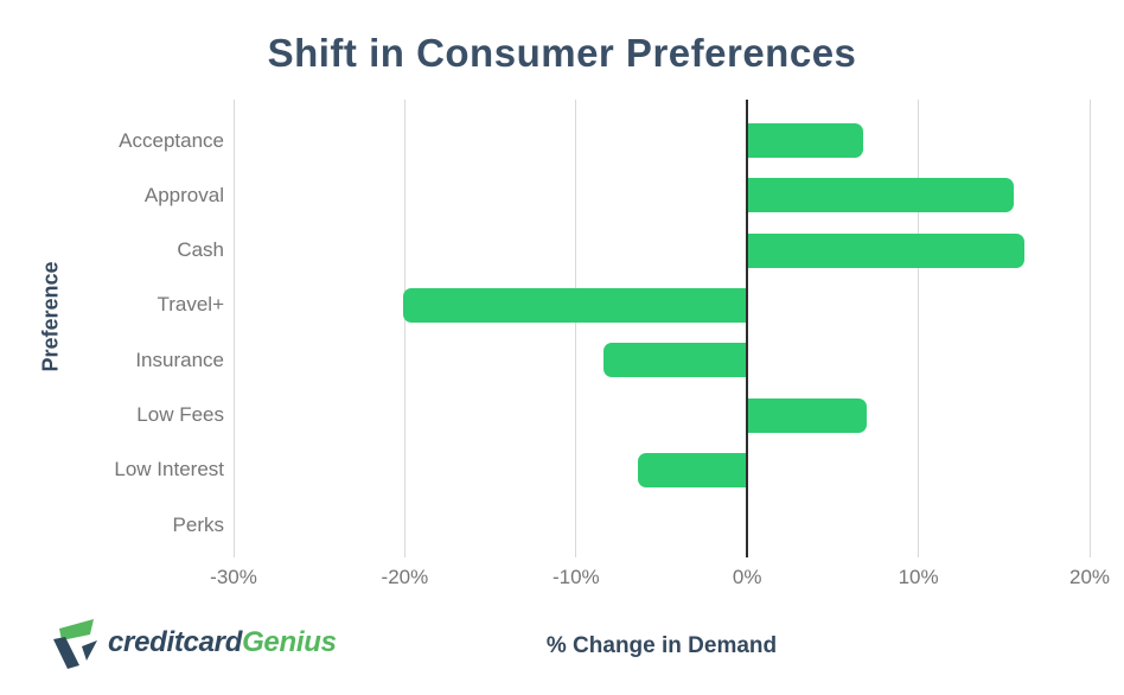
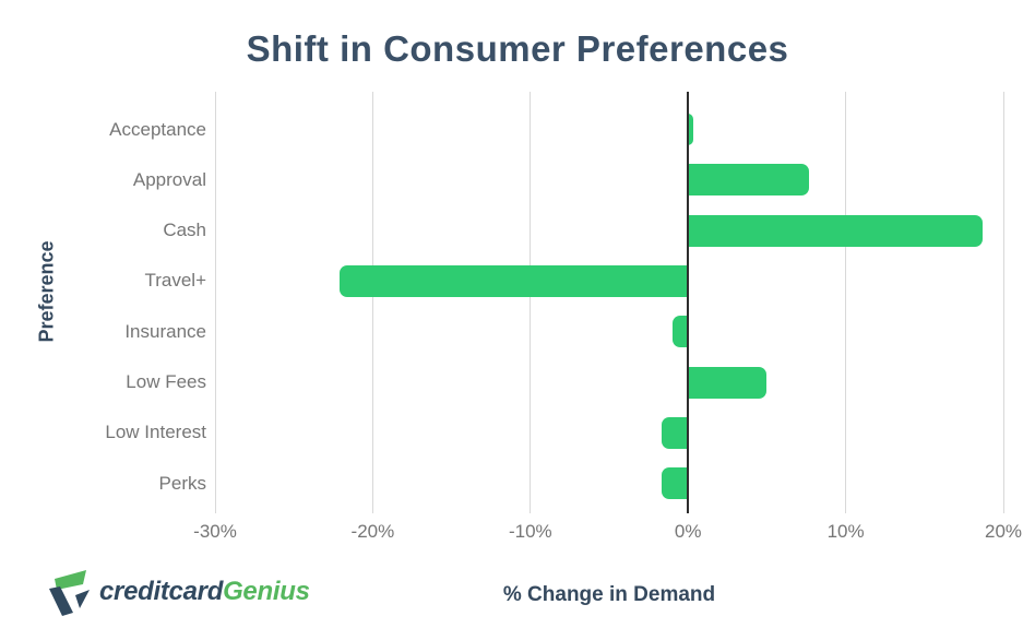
Acceptance: 6.8% -> 0.3%
Approval: 15.6% -> 7.7%
Cash: 16.2% -> 18.7%
Travel+: -20.1% -> -22.1%
Insurance: -8.4% -> -1.0%
Low Fees: 7.0% -> 5.0%
Low Interest: -6.4% -> -1.7%
Perks: -0.1% -> -1.7%
